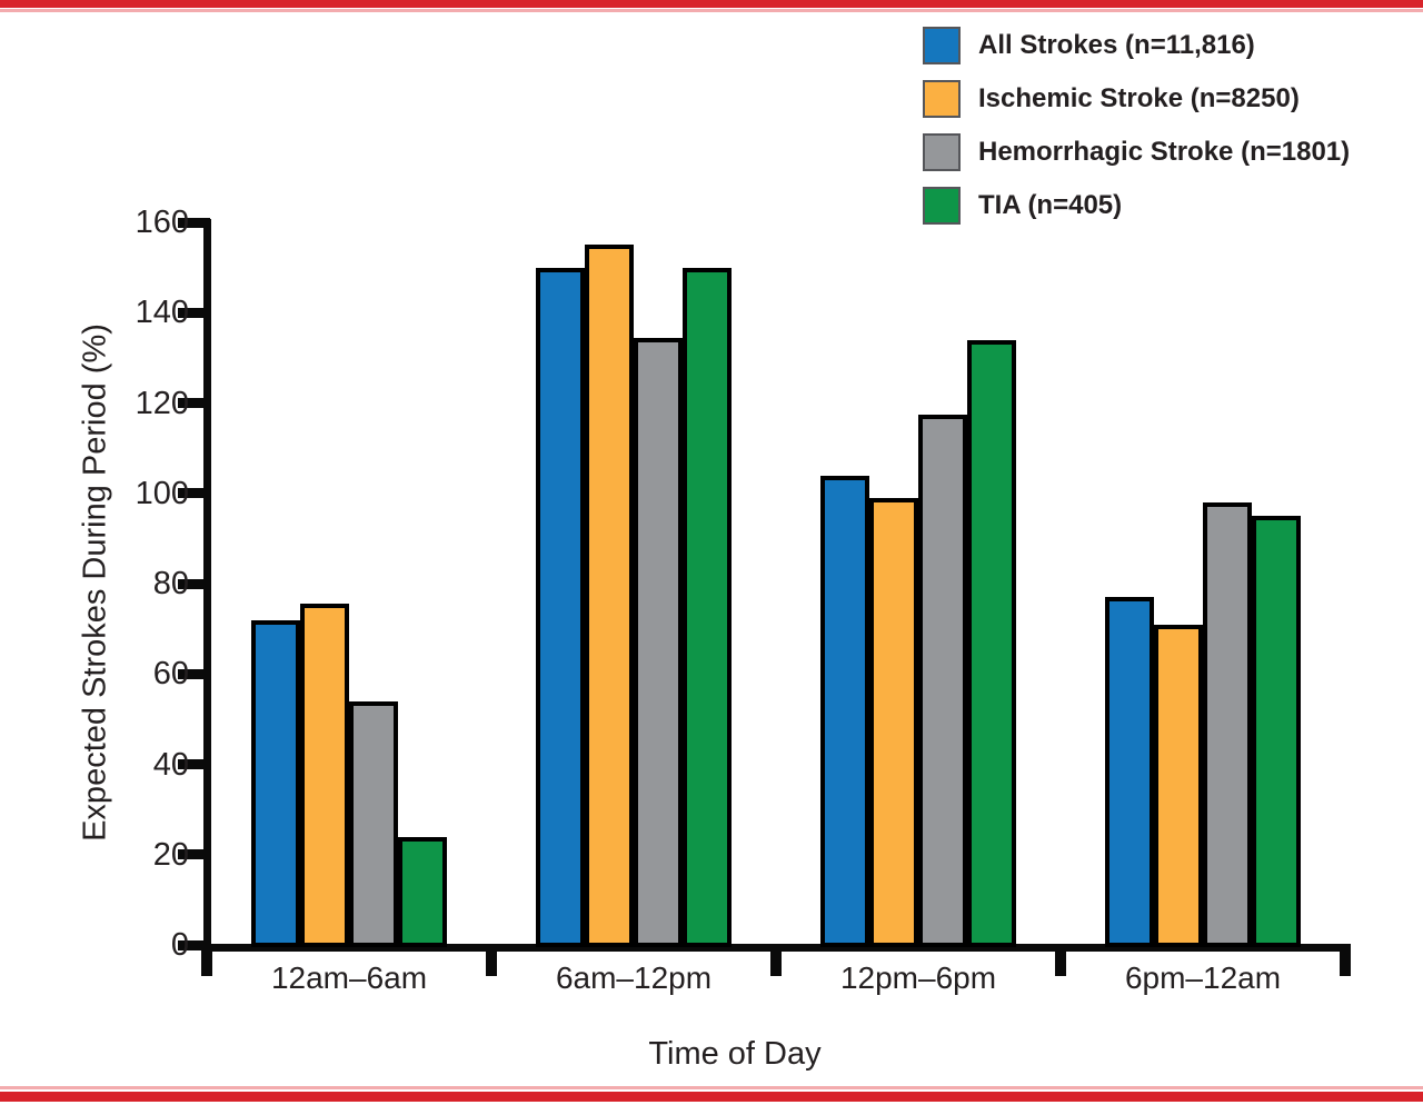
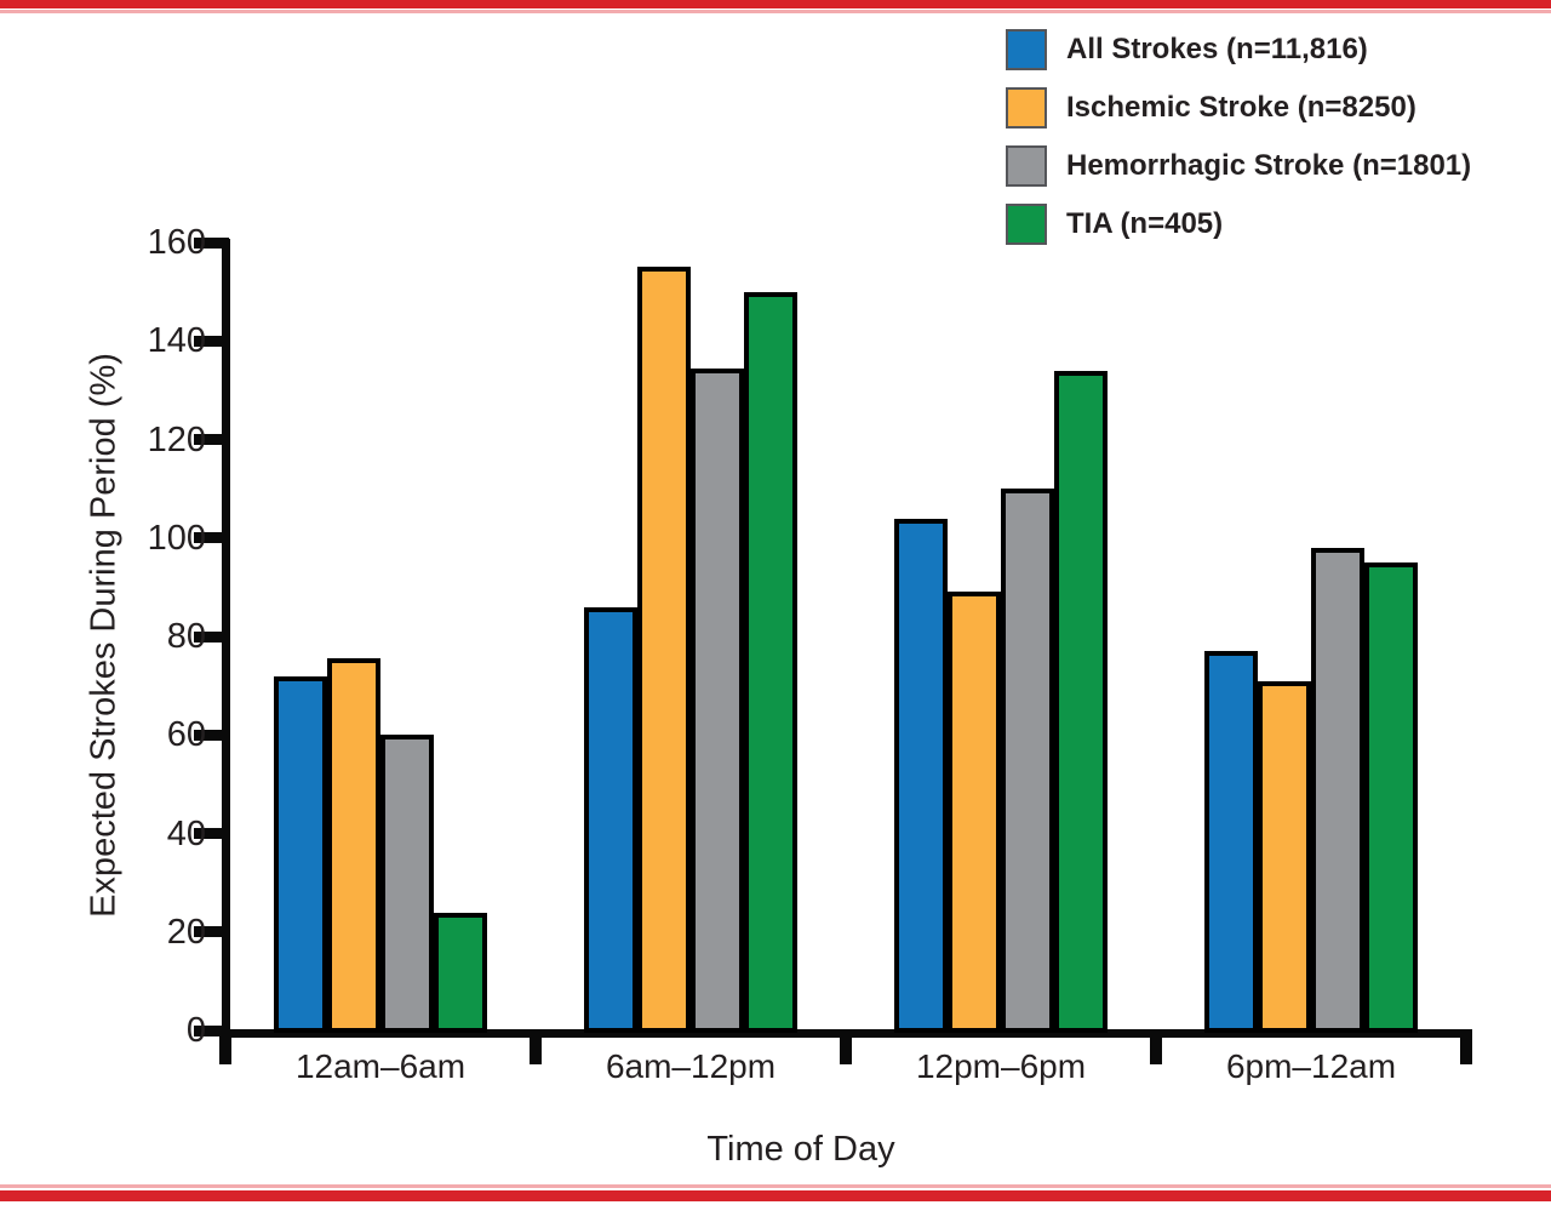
Hemorrhagic Stroke (n=1801)/12am–6am: 54 -> 60
All Strokes (n=11,816)/6am–12pm: 150 -> 86
Ischemic Stroke (n=8250)/12pm–6pm: 99 -> 89
Hemorrhagic Stroke (n=1801)/12pm–6pm: 118 -> 110
